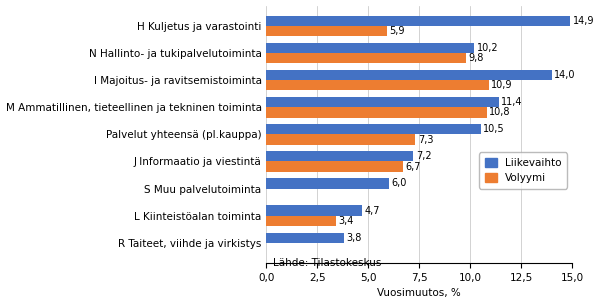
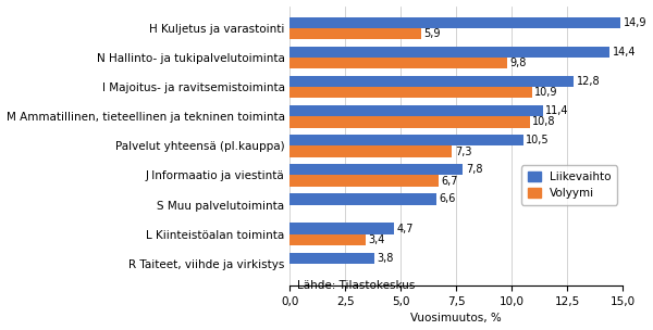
Liikevaihto/N Hallinto- ja tukipalvelutoiminta: 10,2 -> 14,4
Liikevaihto/I Majoitus- ja ravitsemistoiminta: 14,0 -> 12,8
Liikevaihto/J Informaatio ja viestintä: 7,2 -> 7,8
Liikevaihto/S Muu palvelutoiminta: 6,0 -> 6,6
